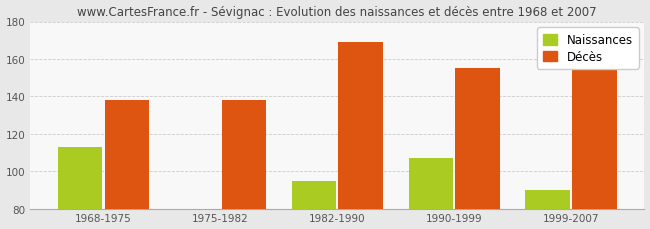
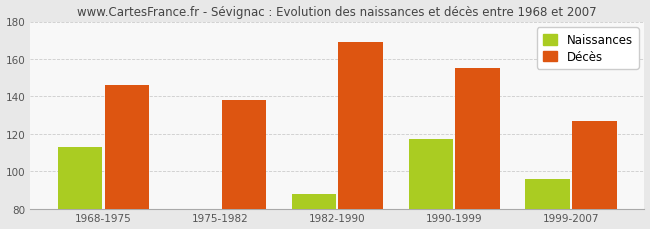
Décès/1968-1975: 138 -> 146
Naissances/1982-1990: 95 -> 88
Naissances/1990-1999: 107 -> 117
Naissances/1999-2007: 90 -> 96
Décès/1999-2007: 154 -> 127
